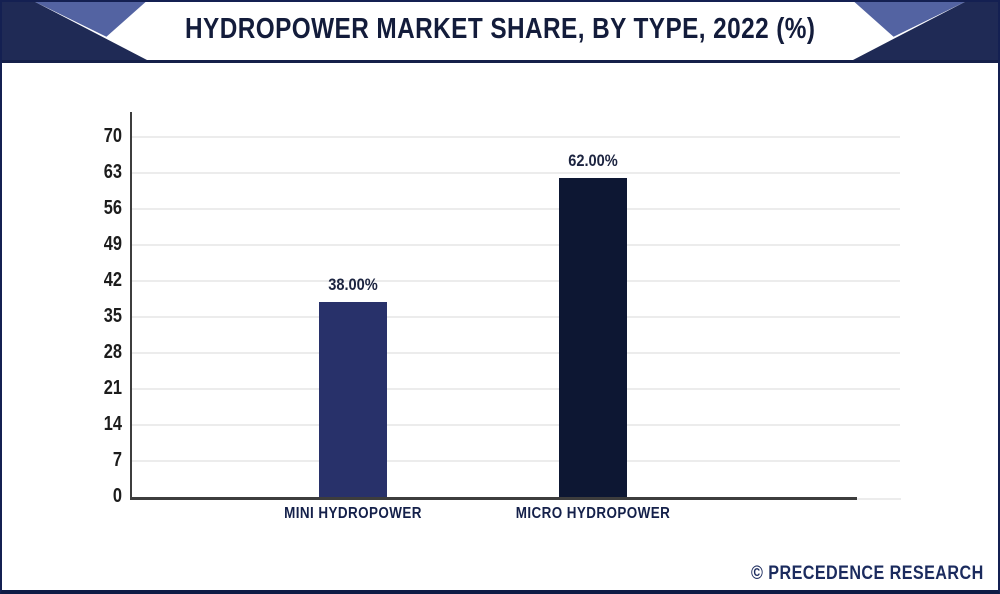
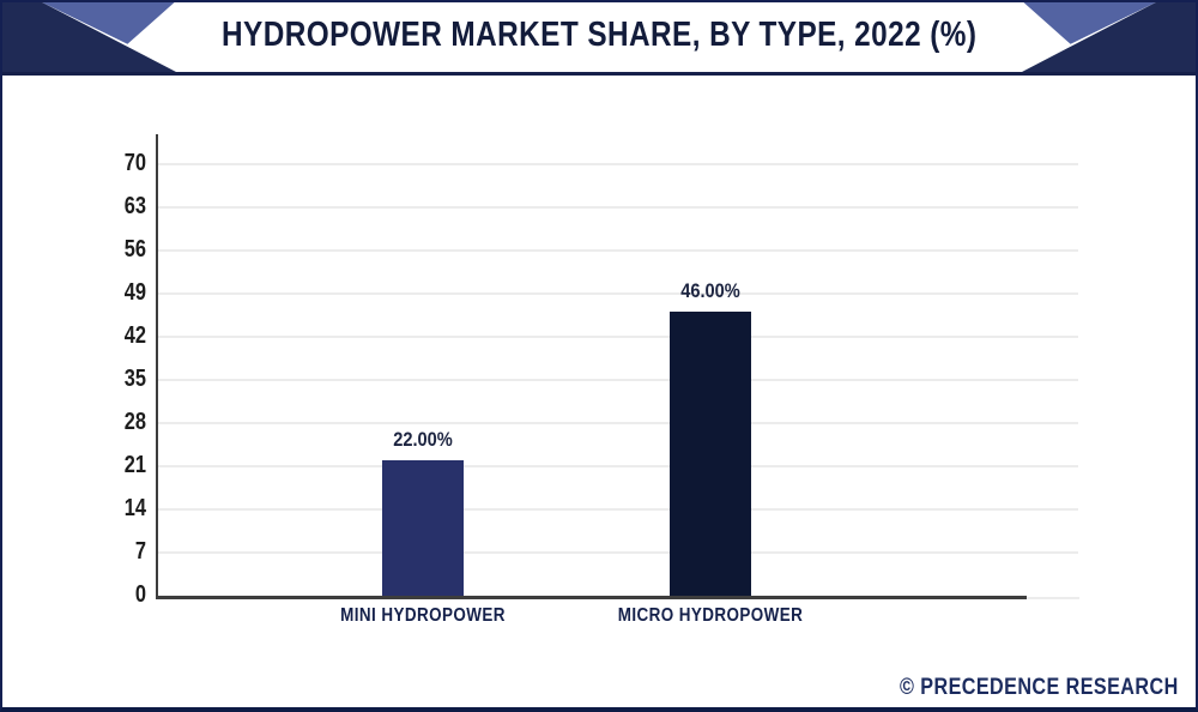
MINI HYDROPOWER: 38.00% -> 22.00%
MICRO HYDROPOWER: 62.00% -> 46.00%
